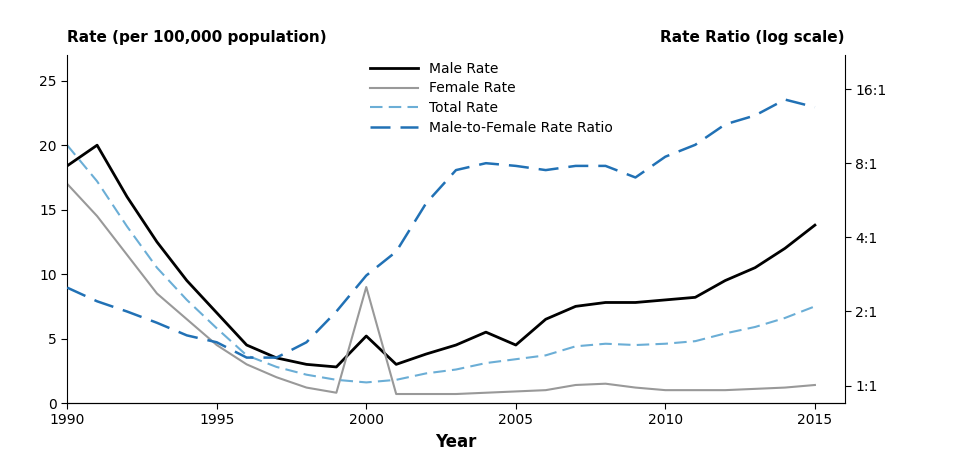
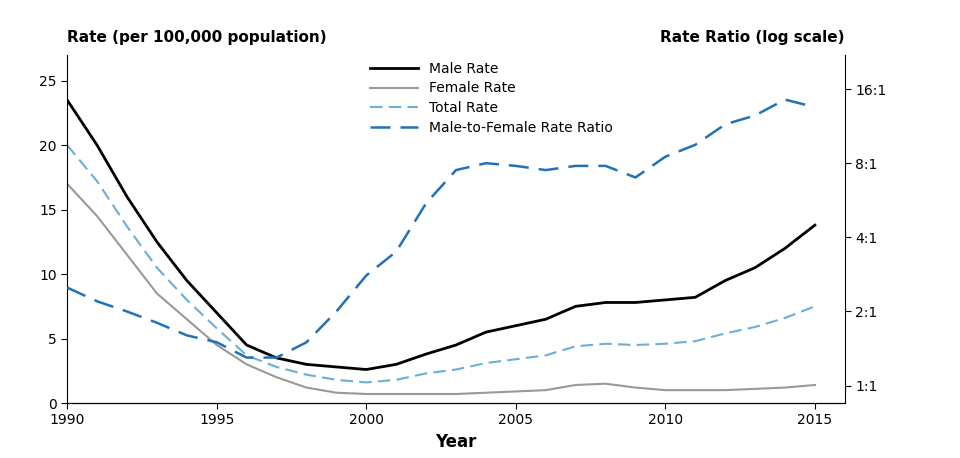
Male Rate/1990: 18.4 -> 23.5
Male Rate/2000: 5.2 -> 2.6
Female Rate/2000: 9.0 -> 0.7
Male Rate/2005: 4.5 -> 6.0
